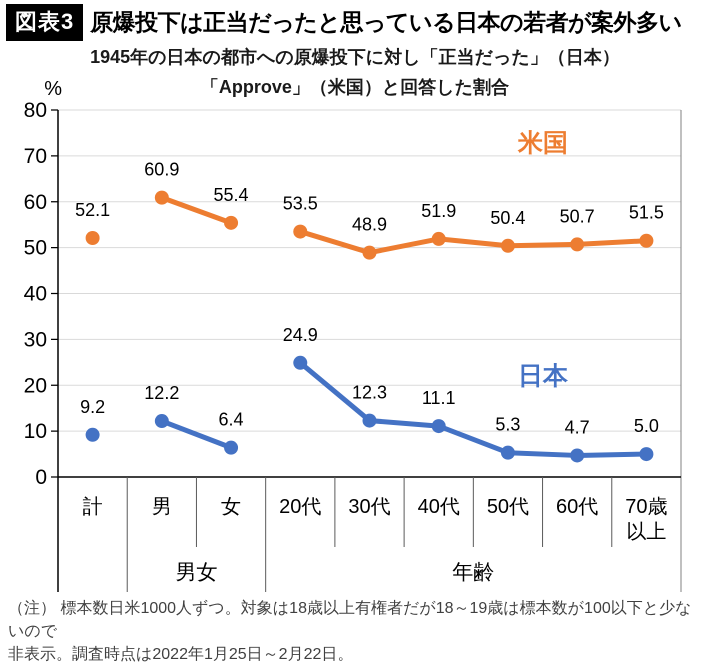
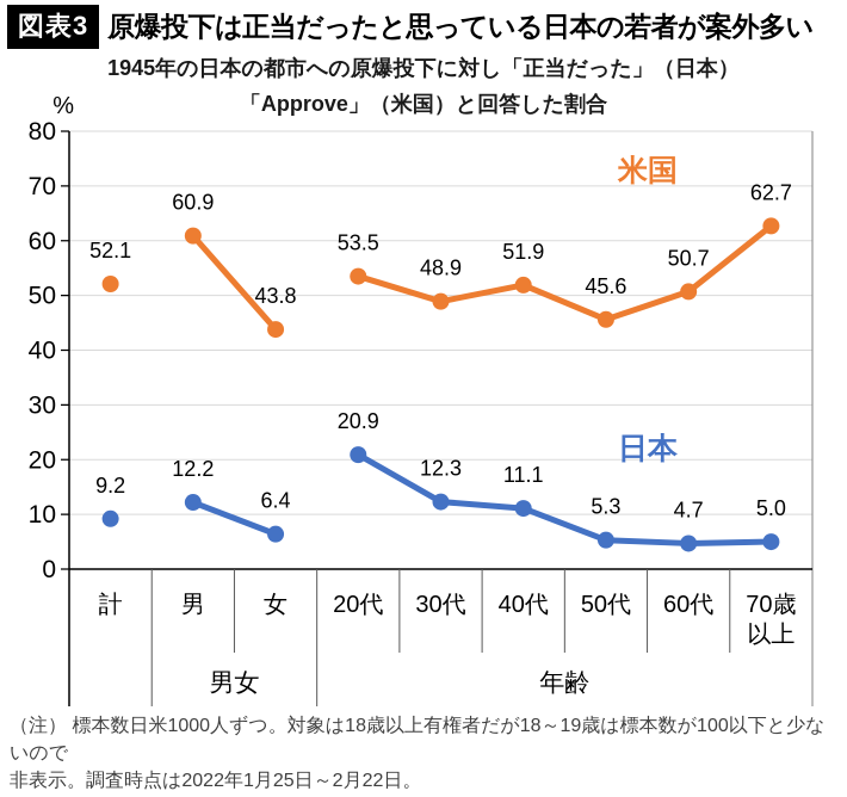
米国/女: 55.4 -> 43.8
日本/20代: 24.9 -> 20.9
米国/50代: 50.4 -> 45.6
米国/70歳以上: 51.5 -> 62.7
